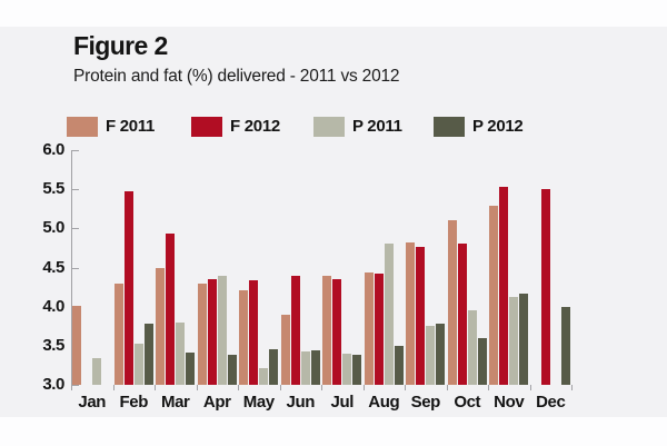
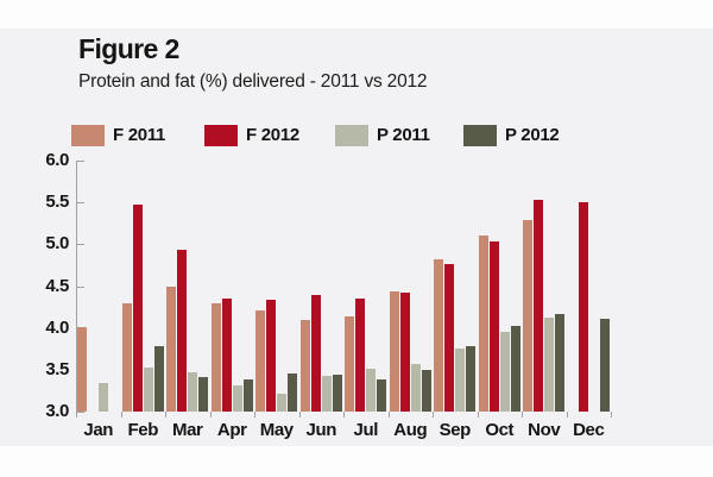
P 2011/Mar: 3.8 -> 3.5
P 2011/Apr: 4.4 -> 3.3
F 2011/Jun: 3.9 -> 4.1
F 2011/Jul: 4.4 -> 4.1
P 2011/Jul: 3.4 -> 3.5
P 2011/Aug: 4.8 -> 3.6
F 2012/Oct: 4.8 -> 5.0
P 2012/Oct: 3.6 -> 4.0
P 2012/Dec: 4.0 -> 4.1
